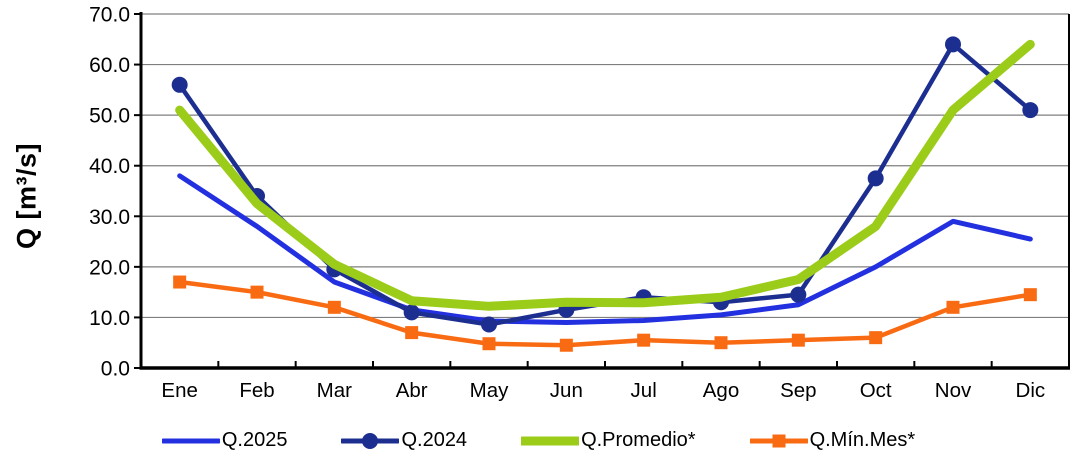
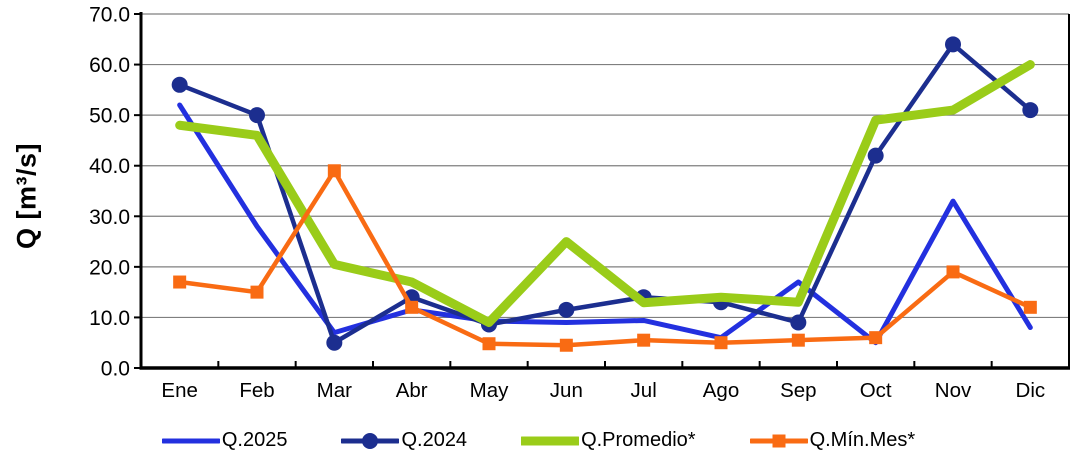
Q.2025/Ene: 38 -> 52
Q.Promedio*/Ene: 51 -> 48
Q.2024/Feb: 34 -> 50
Q.Promedio*/Feb: 32 -> 46
Q.2025/Mar: 17 -> 7
Q.2024/Mar: 20 -> 5
Q.Mín.Mes*/Mar: 12 -> 39
Q.2024/Abr: 11 -> 14
Q.Promedio*/Abr: 13 -> 17
Q.Mín.Mes*/Abr: 7 -> 12
Q.Promedio*/May: 12 -> 9
Q.Promedio*/Jun: 13 -> 25
Q.2025/Ago: 10 -> 6
Q.2025/Sep: 12 -> 17
Q.2024/Sep: 14 -> 9
Q.Promedio*/Sep: 18 -> 13
Q.2025/Oct: 20 -> 5
Q.2024/Oct: 38 -> 42
Q.Promedio*/Oct: 28 -> 49
Q.2025/Nov: 29 -> 33
Q.Mín.Mes*/Nov: 12 -> 19
Q.2025/Dic: 26 -> 8
Q.Promedio*/Dic: 64 -> 60
Q.Mín.Mes*/Dic: 14 -> 12
